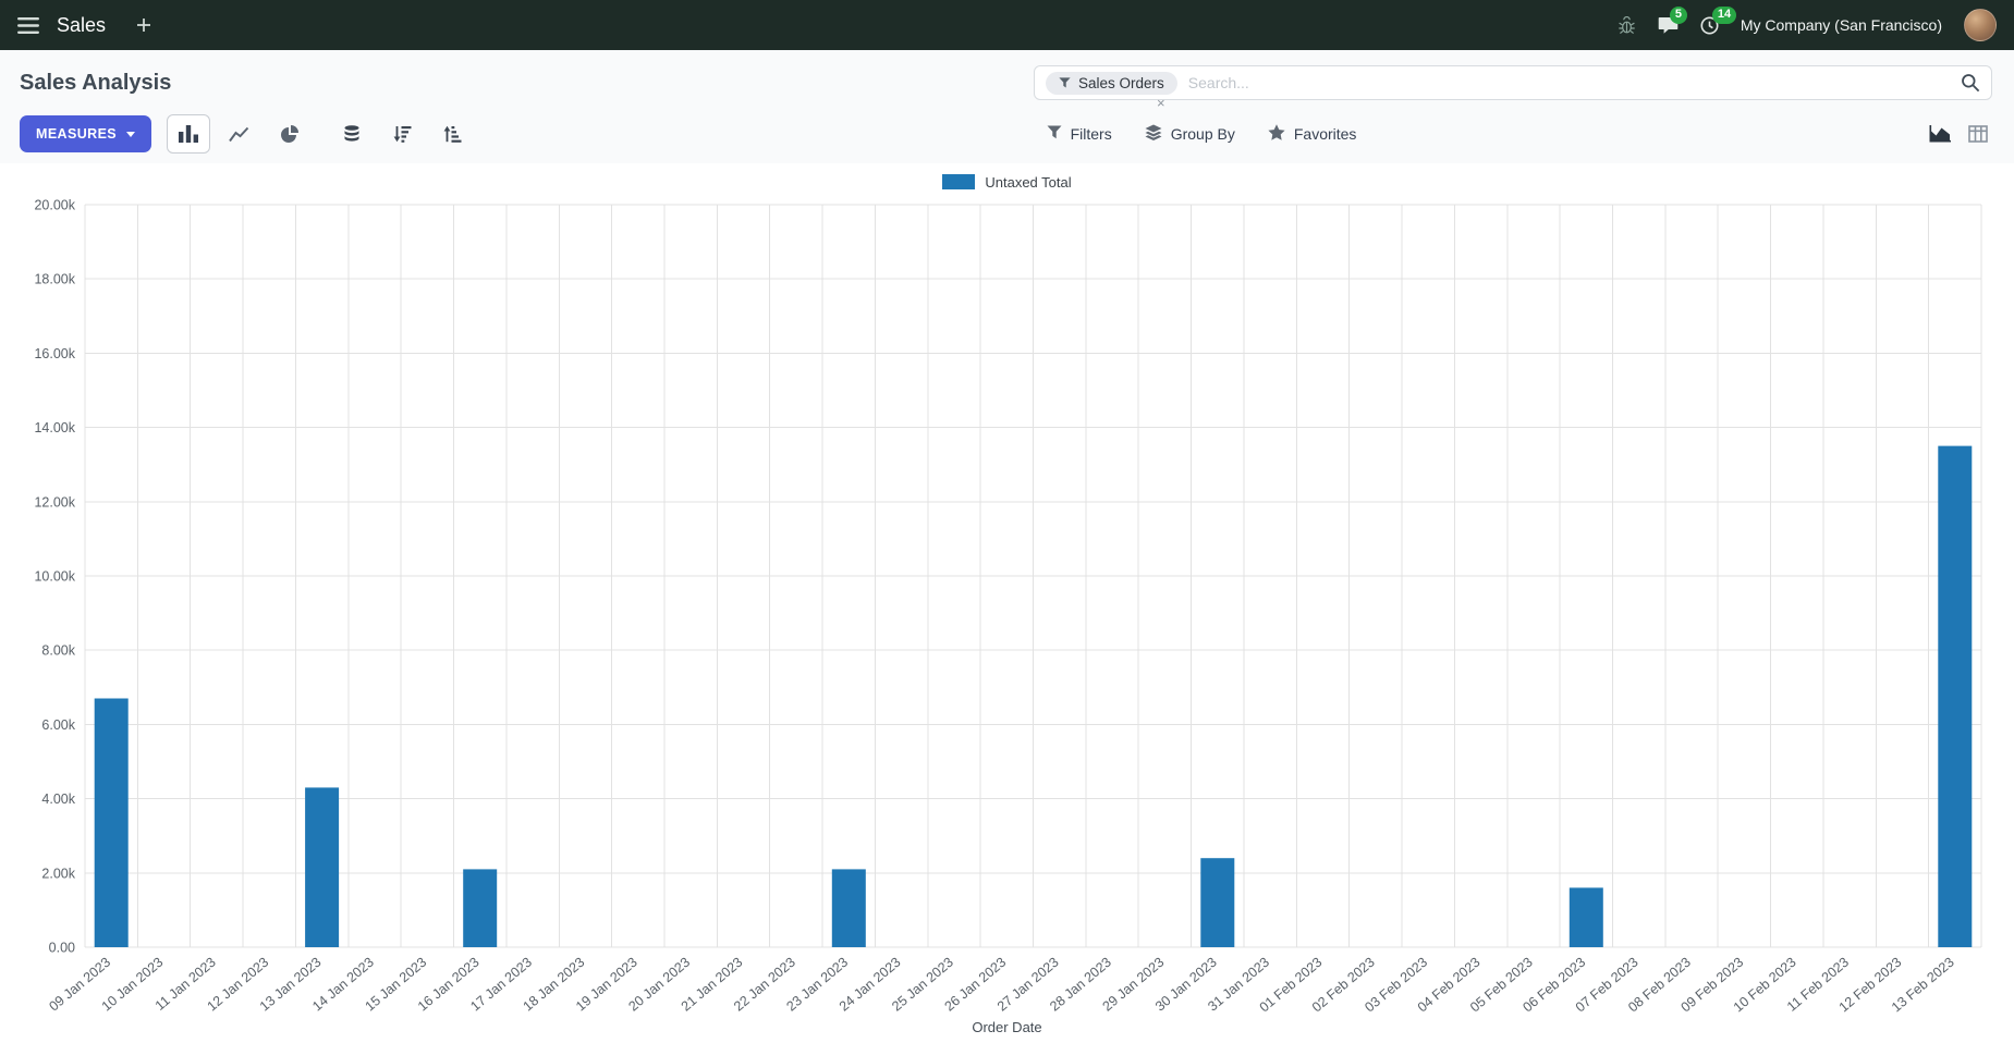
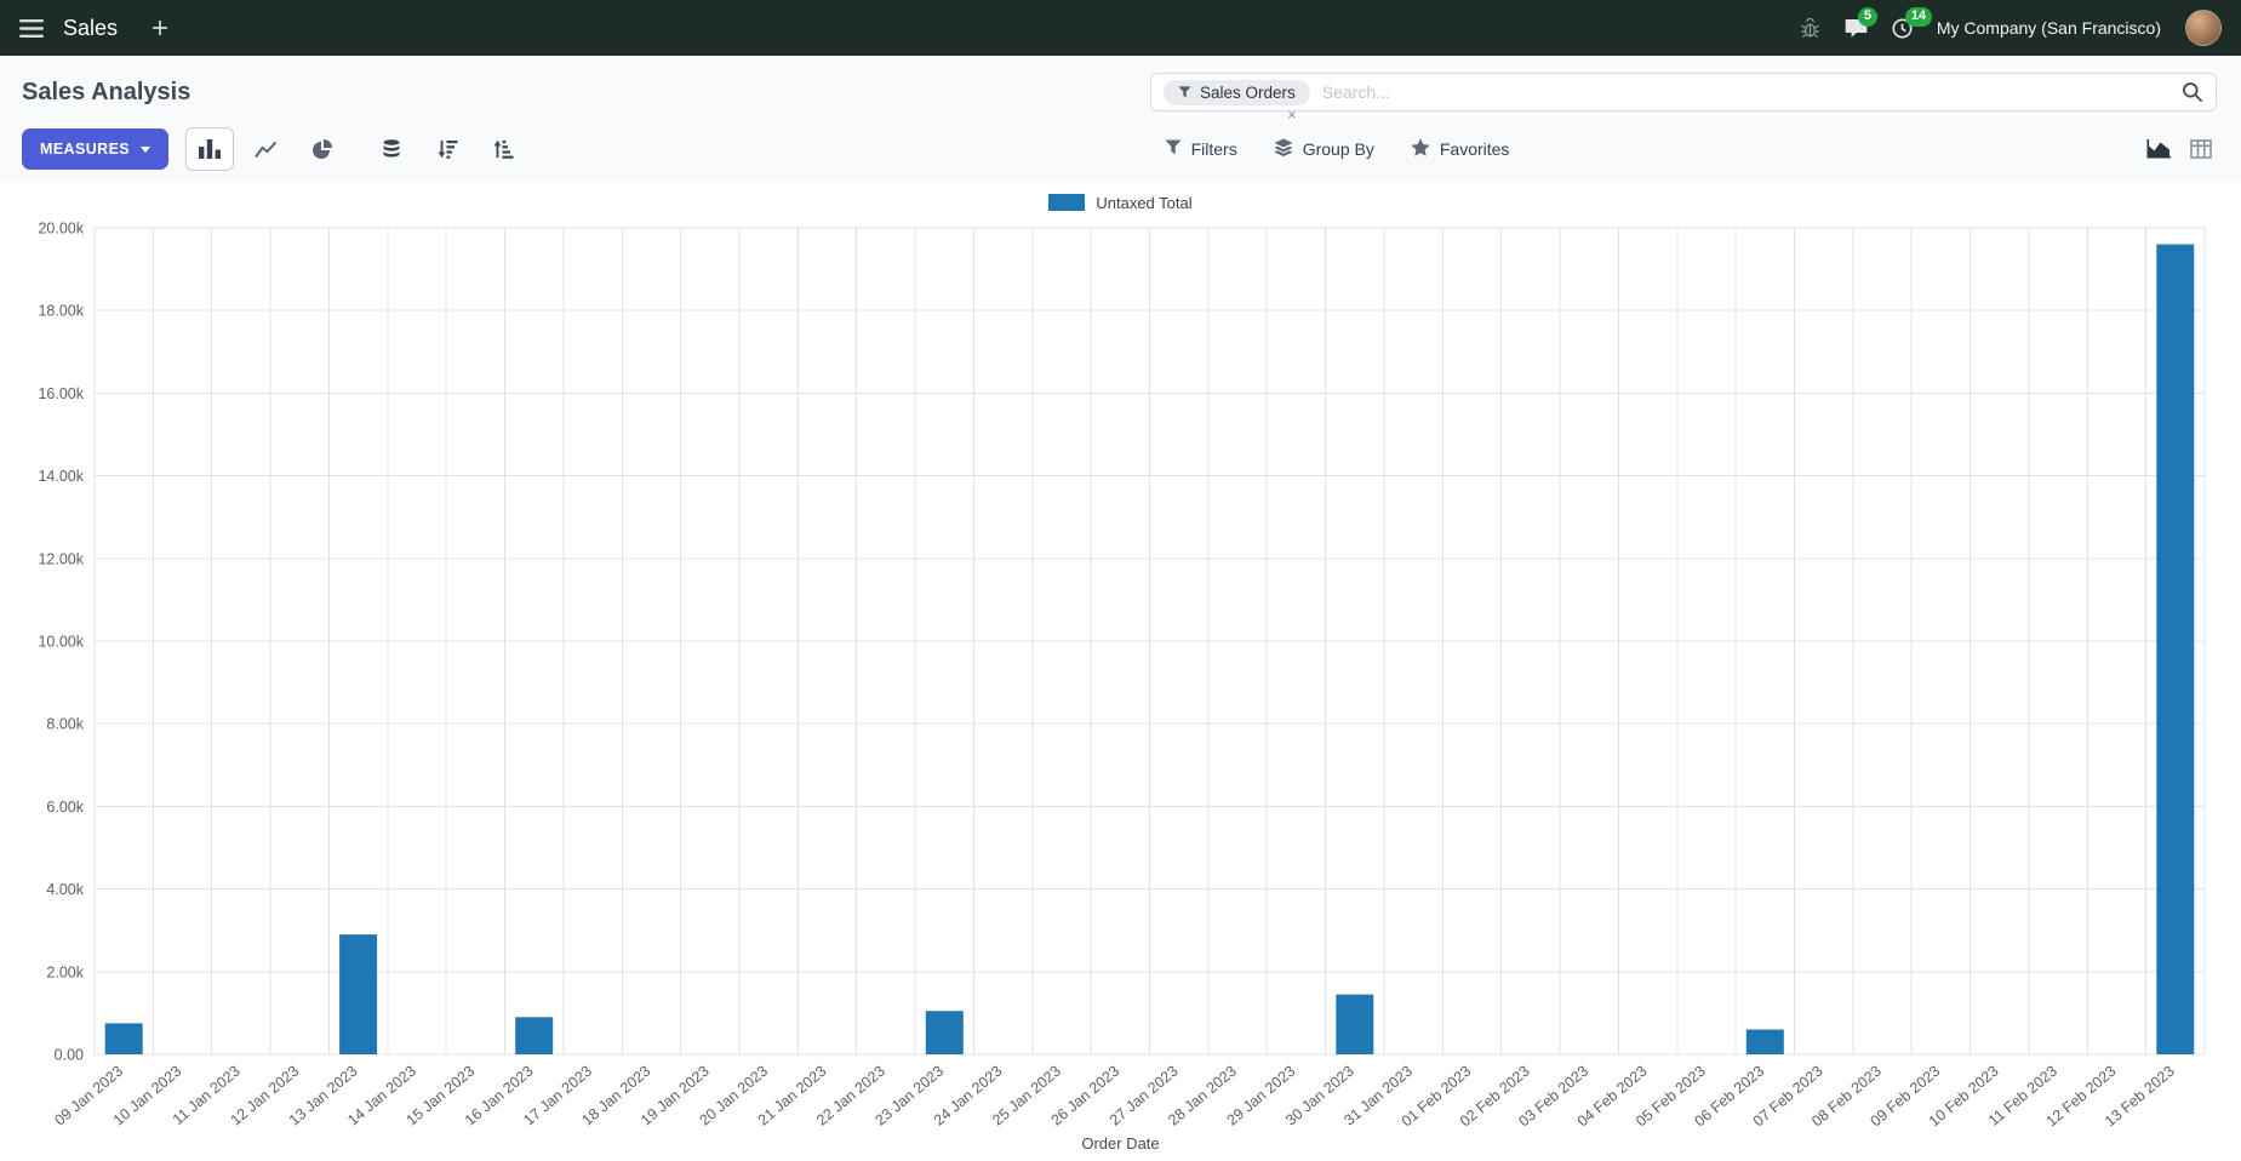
09 Jan 2023: 6.7k -> 0.8k
13 Jan 2023: 4.3k -> 2.9k
16 Jan 2023: 2.1k -> 0.9k
23 Jan 2023: 2.1k -> 1.0k
30 Jan 2023: 2.4k -> 1.4k
06 Feb 2023: 1.6k -> 0.6k
13 Feb 2023: 13.5k -> 19.6k
